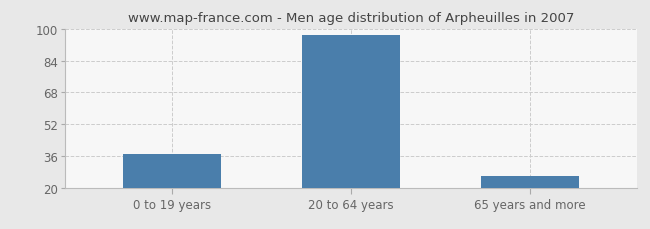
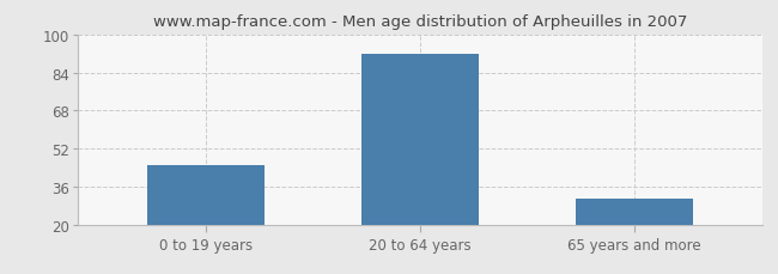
0 to 19 years: 37 -> 45
20 to 64 years: 97 -> 92
65 years and more: 26 -> 31
